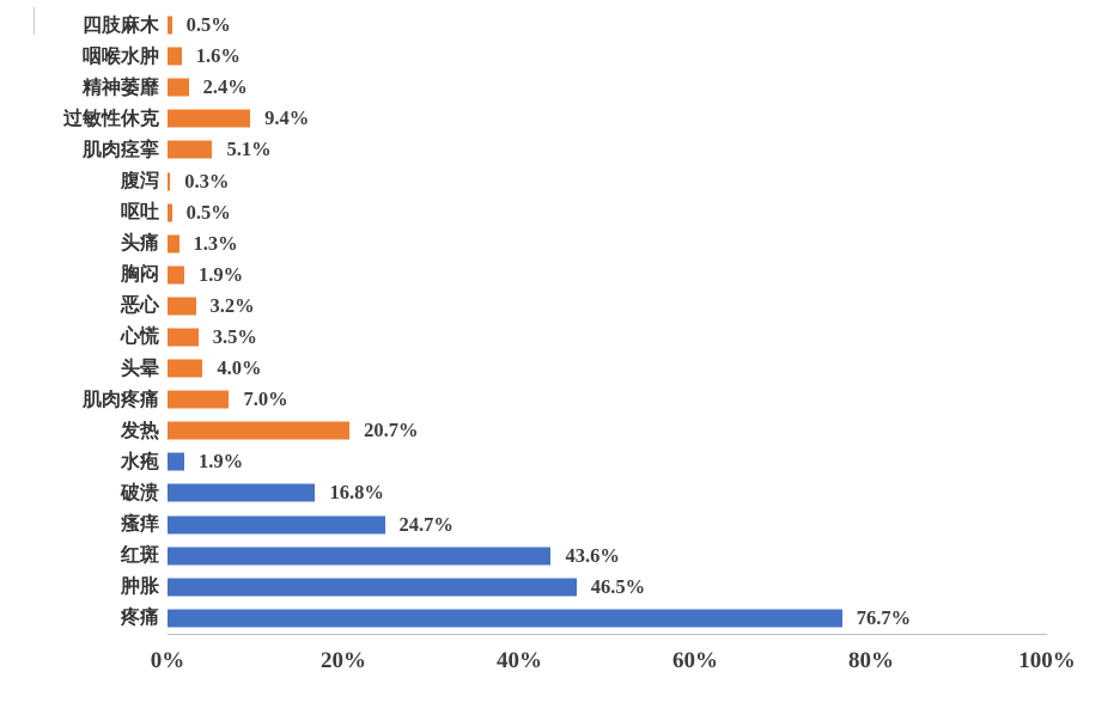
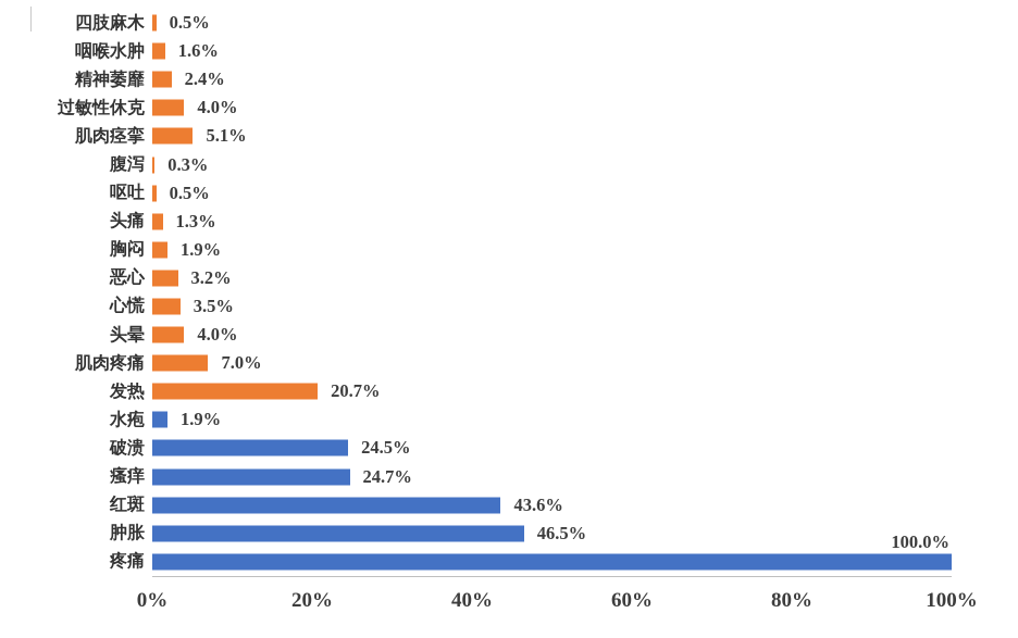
过敏性休克: 9.4% -> 4.0%
破溃: 16.8% -> 24.5%
疼痛: 76.7% -> 100.0%
